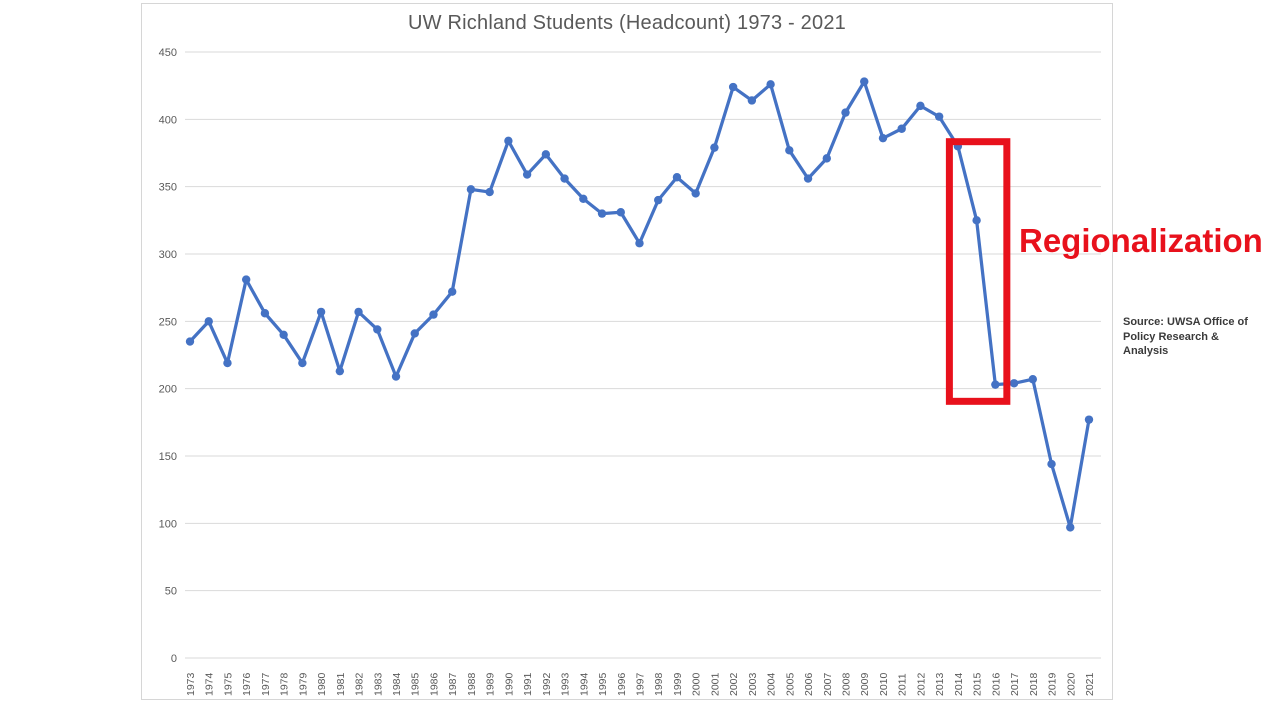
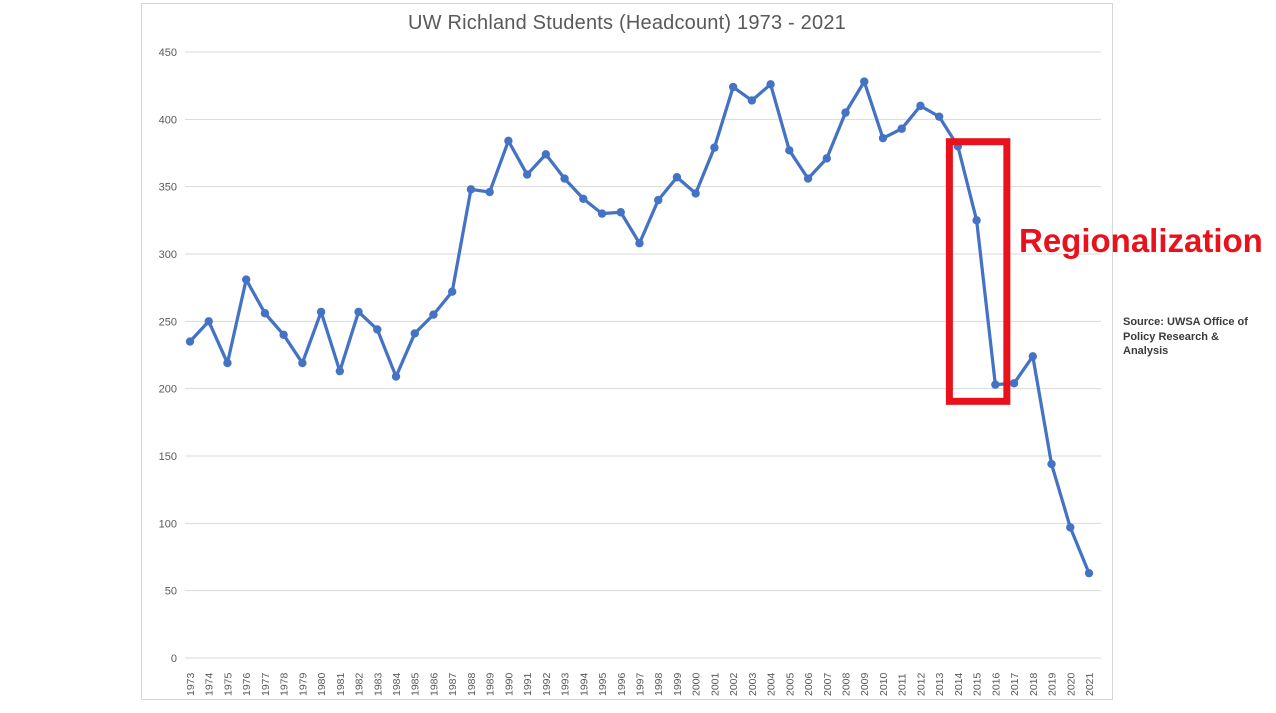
2018: 207 -> 224
2021: 177 -> 63
